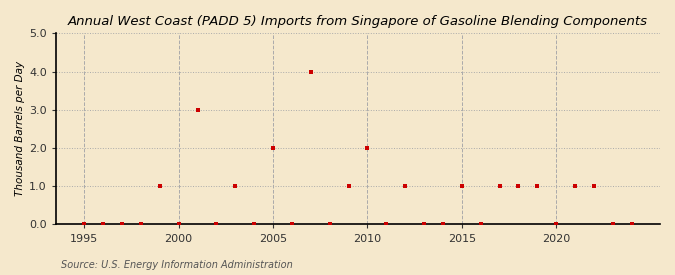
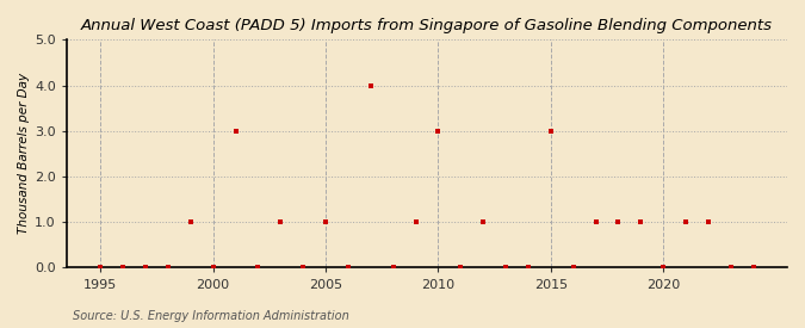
2005: 2 -> 1
2010: 2 -> 3
2015: 1 -> 3
